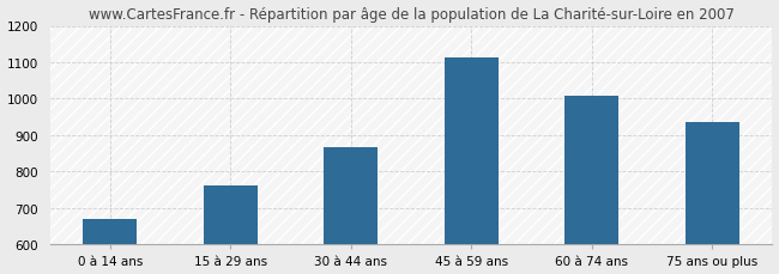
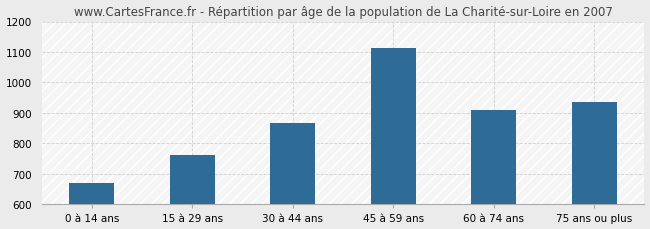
60 à 74 ans: 1007 -> 910
